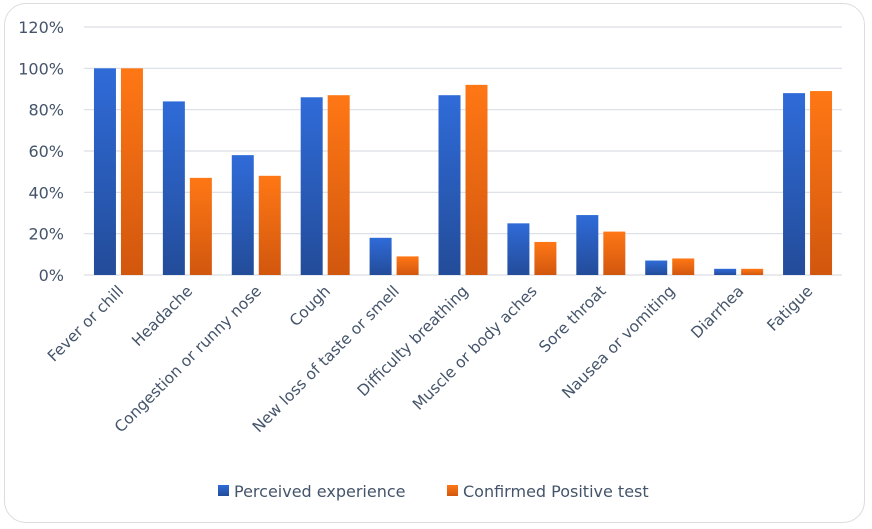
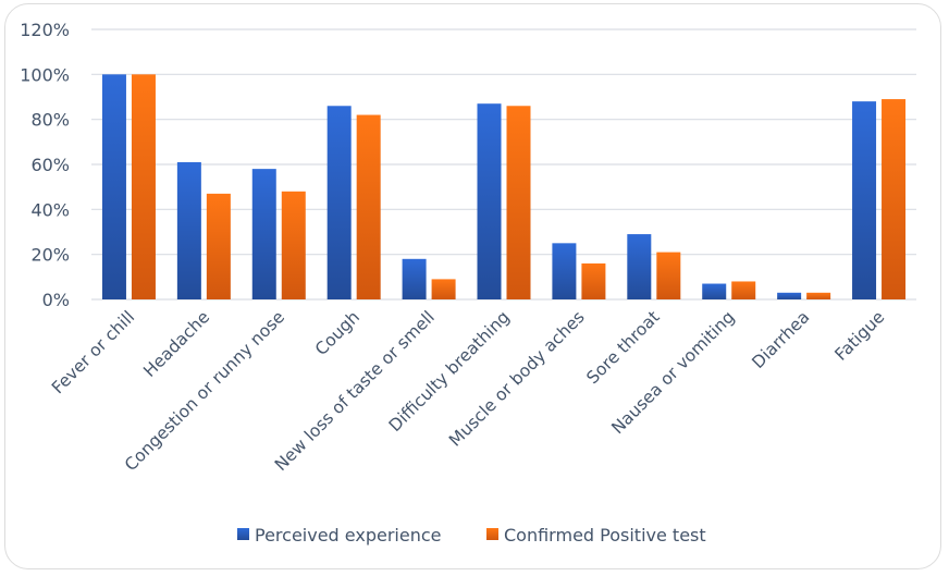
Perceived experience/Headache: 84% -> 61%
Confirmed Positive test/Cough: 87% -> 82%
Confirmed Positive test/Difficulty breathing: 92% -> 86%
